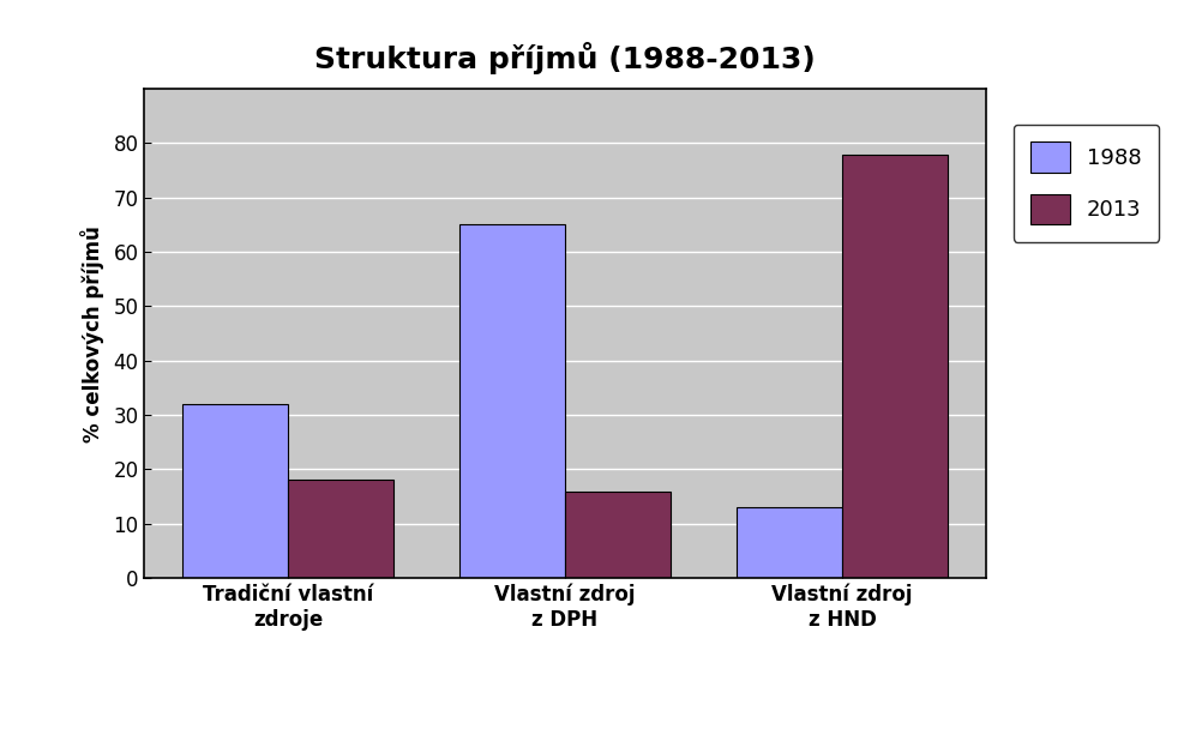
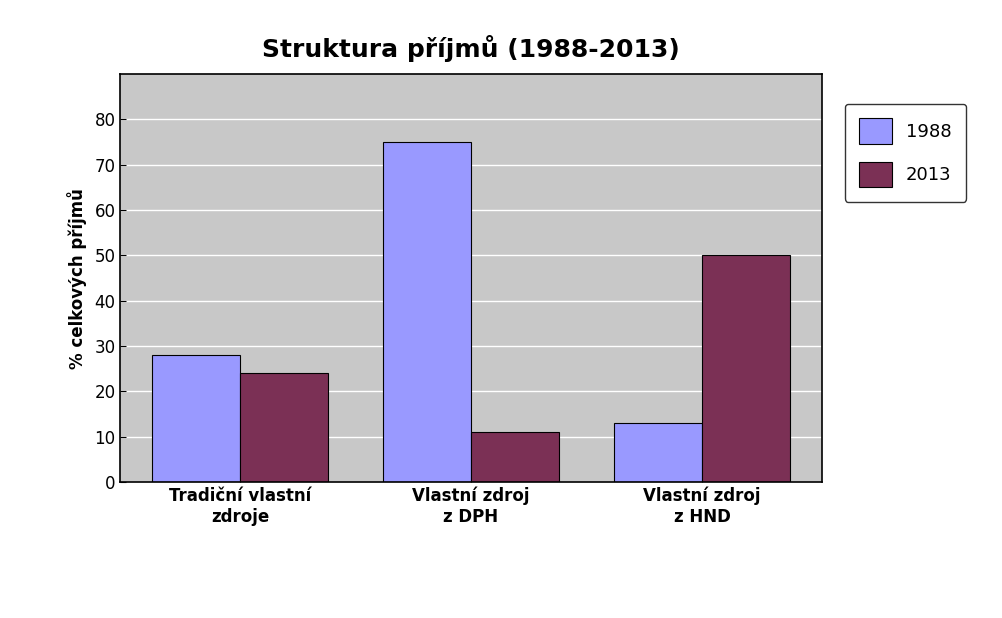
1988/Tradiční vlastní zdroje: 32 -> 28
2013/Tradiční vlastní zdroje: 18 -> 24
1988/Vlastní zdroj z DPH: 65 -> 75
2013/Vlastní zdroj z DPH: 16 -> 11
2013/Vlastní zdroj z HND: 78 -> 50
